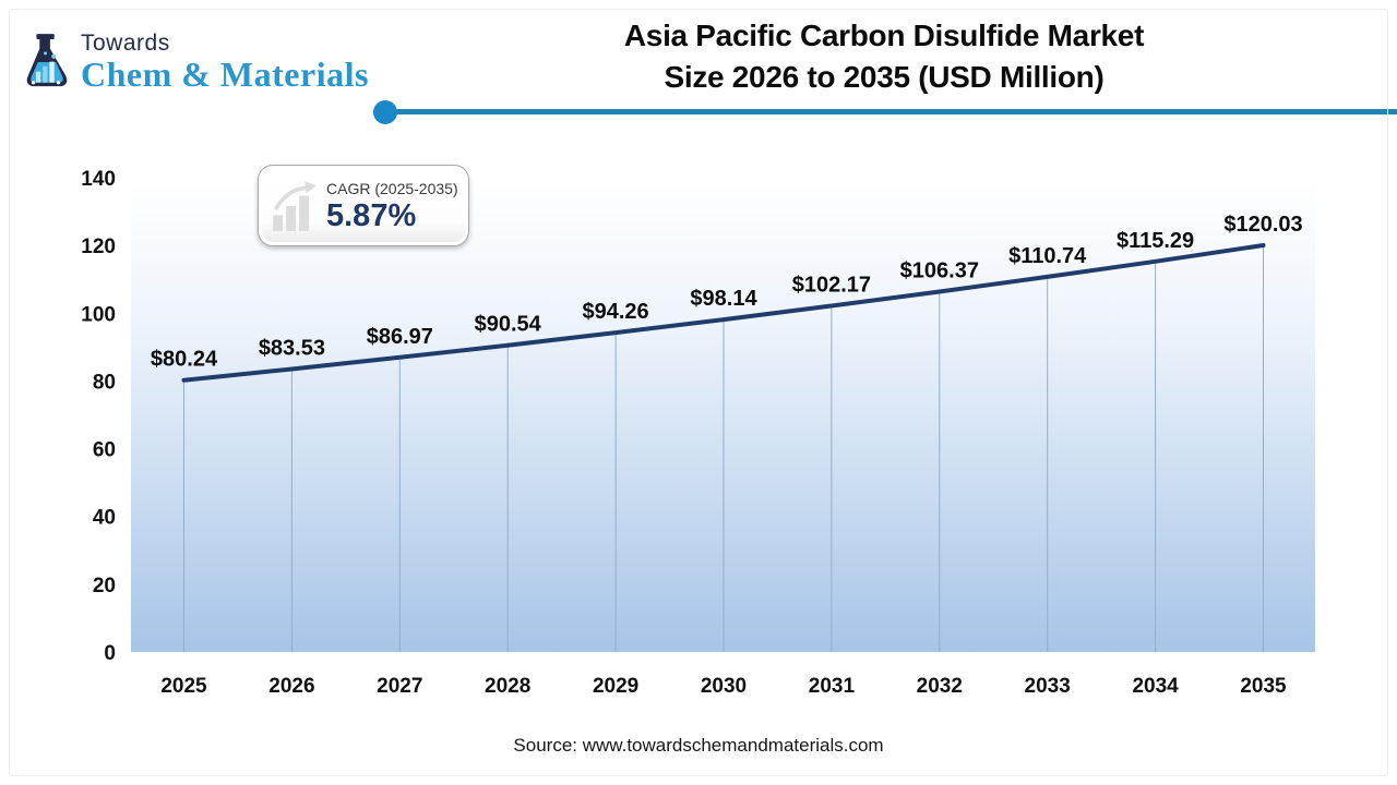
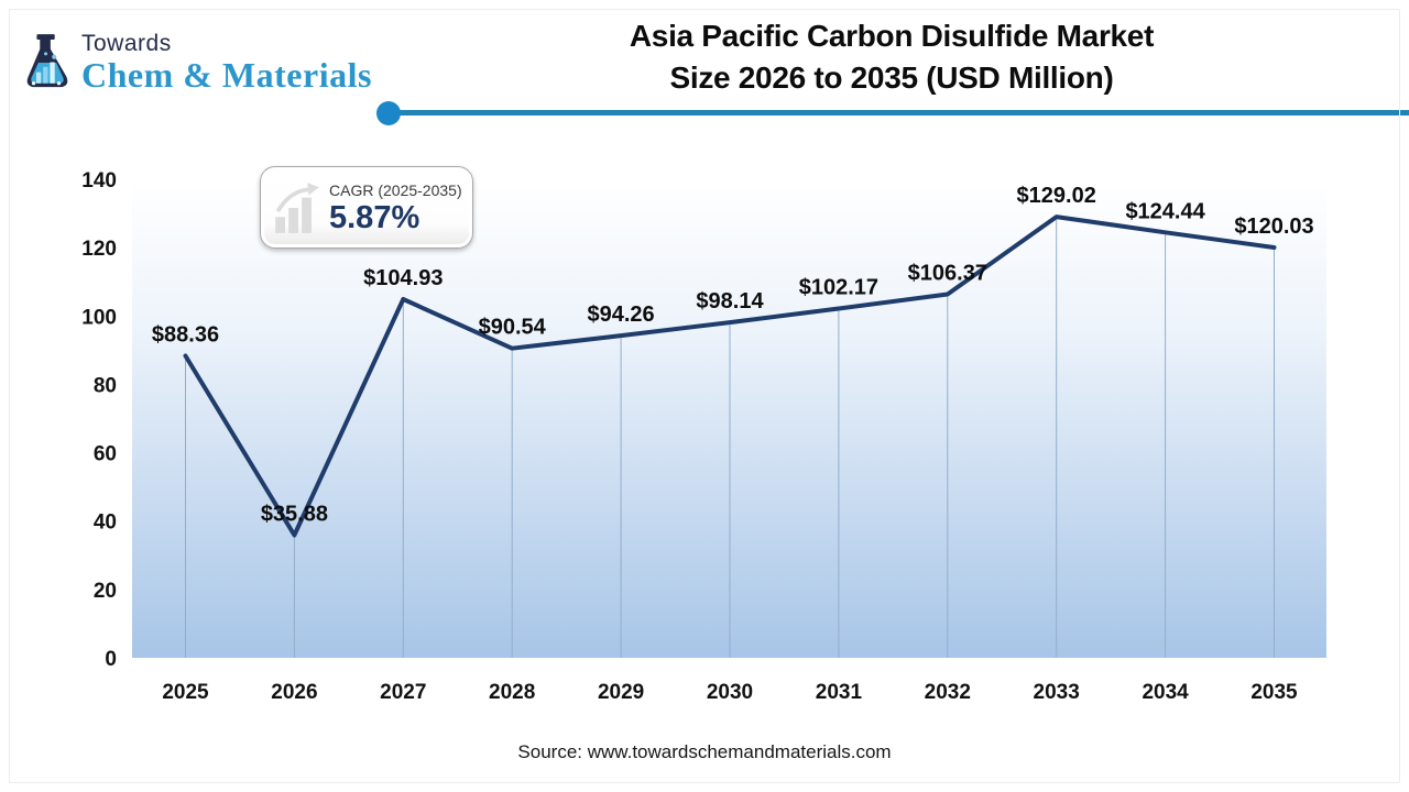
2025: $80.24 -> $88.36
2026: $83.53 -> $35.88
2027: $86.97 -> $104.93
2033: $110.74 -> $129.02
2034: $115.29 -> $124.44
